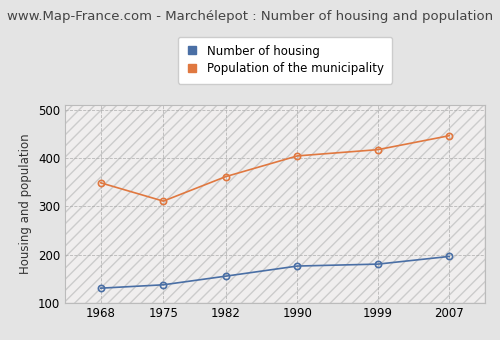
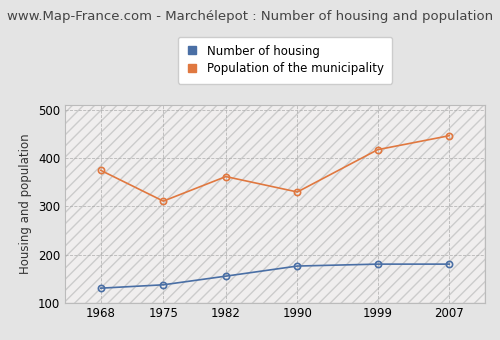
Population of the municipality/1968: 349 -> 375
Population of the municipality/1990: 405 -> 330
Number of housing/2007: 196 -> 180
